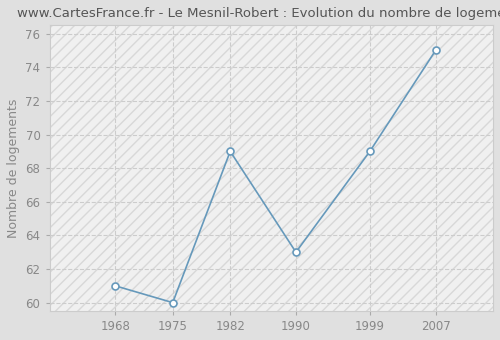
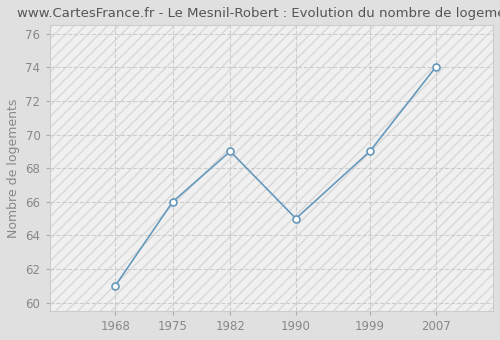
1975: 60 -> 66
1990: 63 -> 65
2007: 75 -> 74
